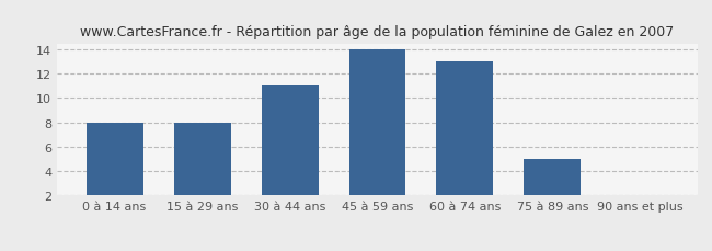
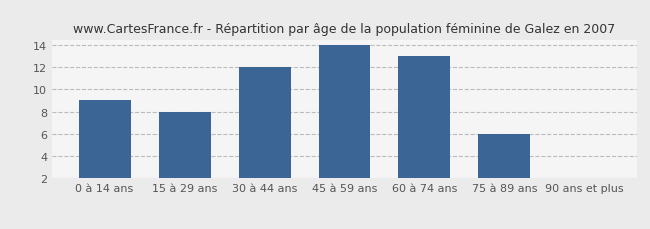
0 à 14 ans: 8 -> 9
30 à 44 ans: 11 -> 12
75 à 89 ans: 5 -> 6
